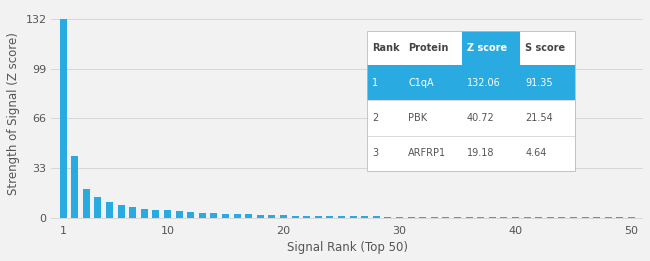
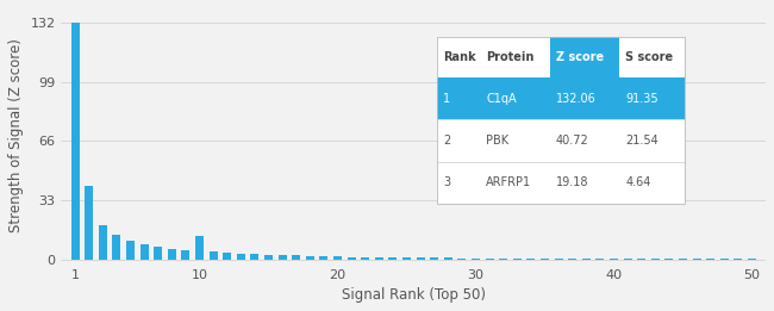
10: 5 -> 13
